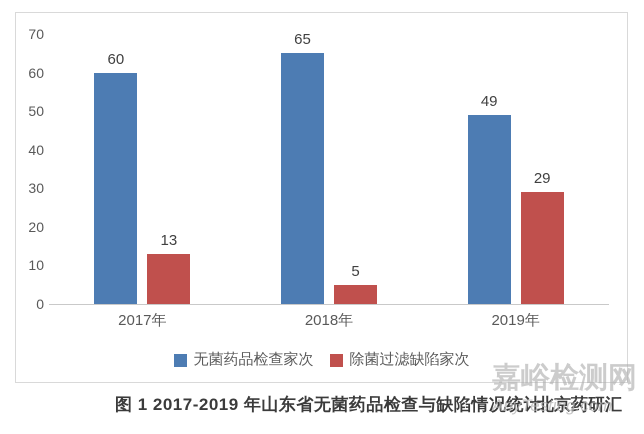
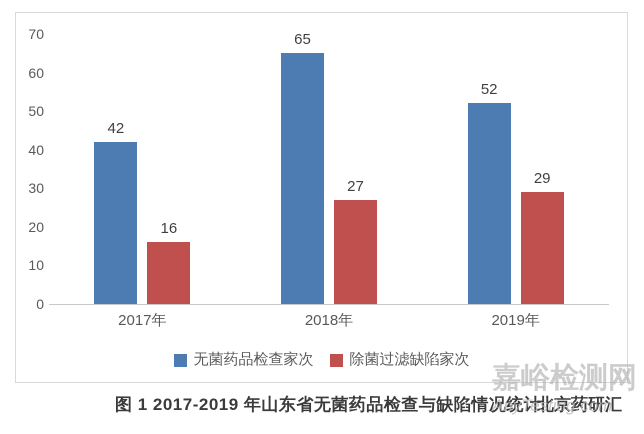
无菌药品检查家次/2017年: 60 -> 42
除菌过滤缺陷家次/2017年: 13 -> 16
除菌过滤缺陷家次/2018年: 5 -> 27
无菌药品检查家次/2019年: 49 -> 52
